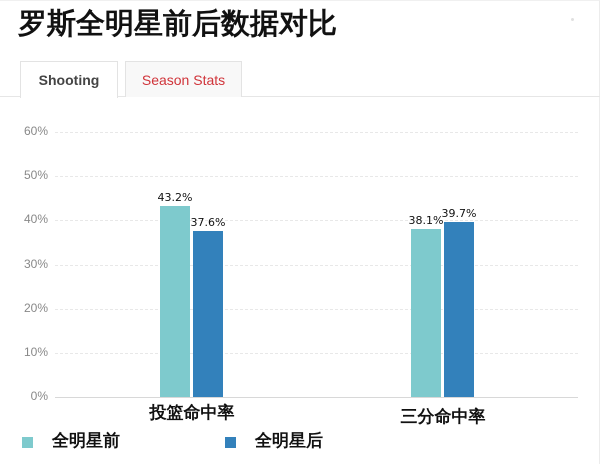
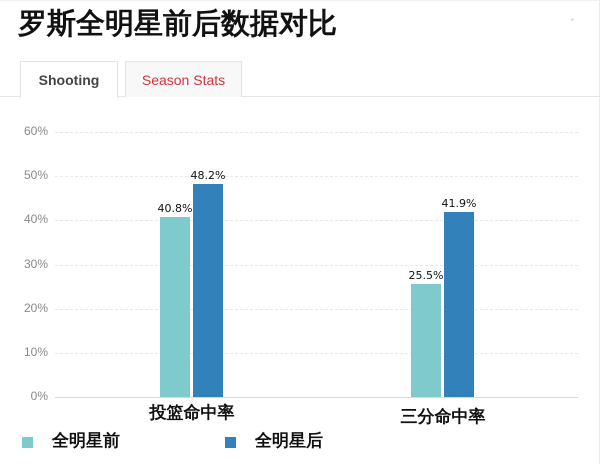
全明星前/投篮命中率: 43.2% -> 40.8%
全明星后/投篮命中率: 37.6% -> 48.2%
全明星前/三分命中率: 38.1% -> 25.5%
全明星后/三分命中率: 39.7% -> 41.9%
